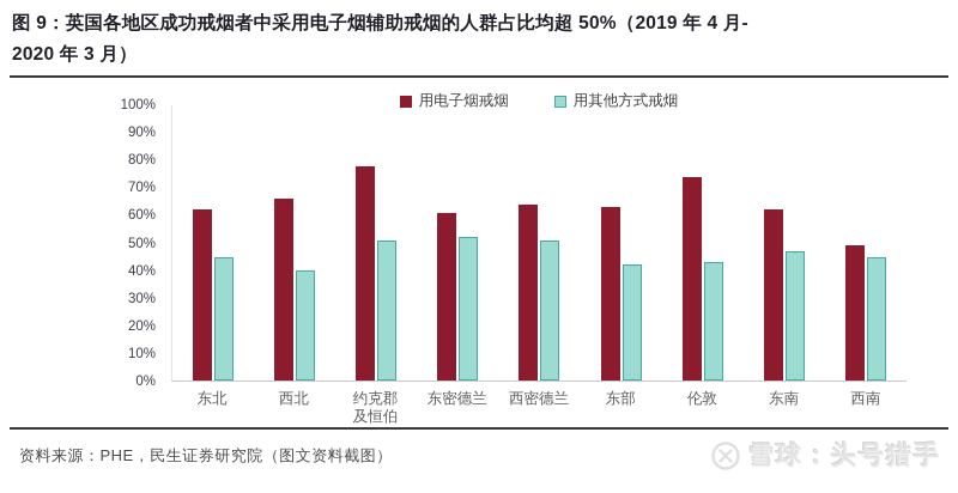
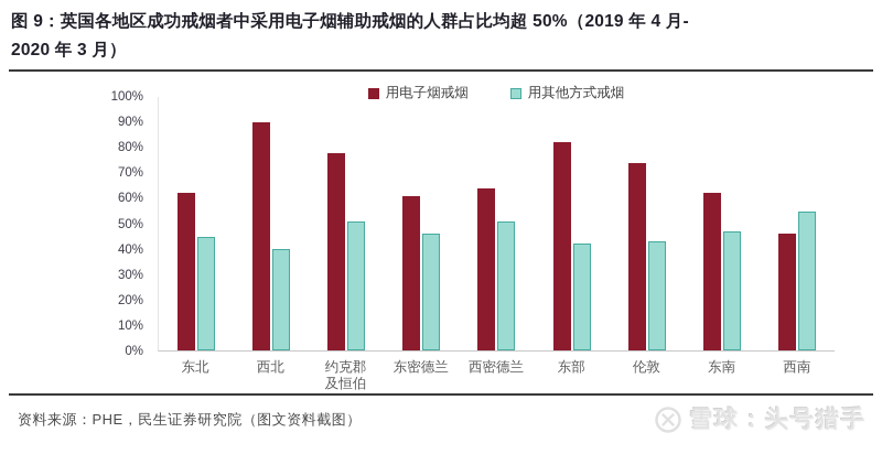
用电子烟戒烟/西北: 66% -> 90%
用其他方式戒烟/东密德兰: 52% -> 46%
用电子烟戒烟/东部: 63% -> 82%
用电子烟戒烟/西南: 49% -> 46%
用其他方式戒烟/西南: 45% -> 55%
